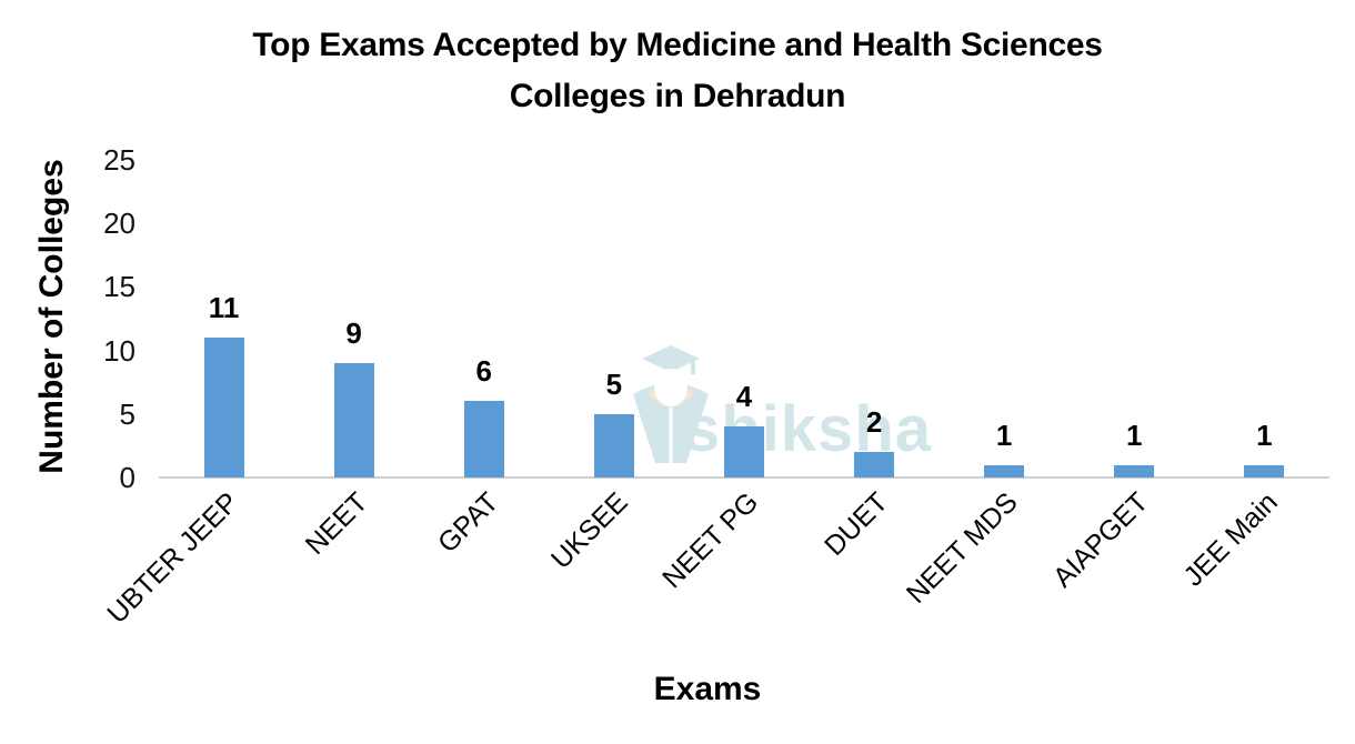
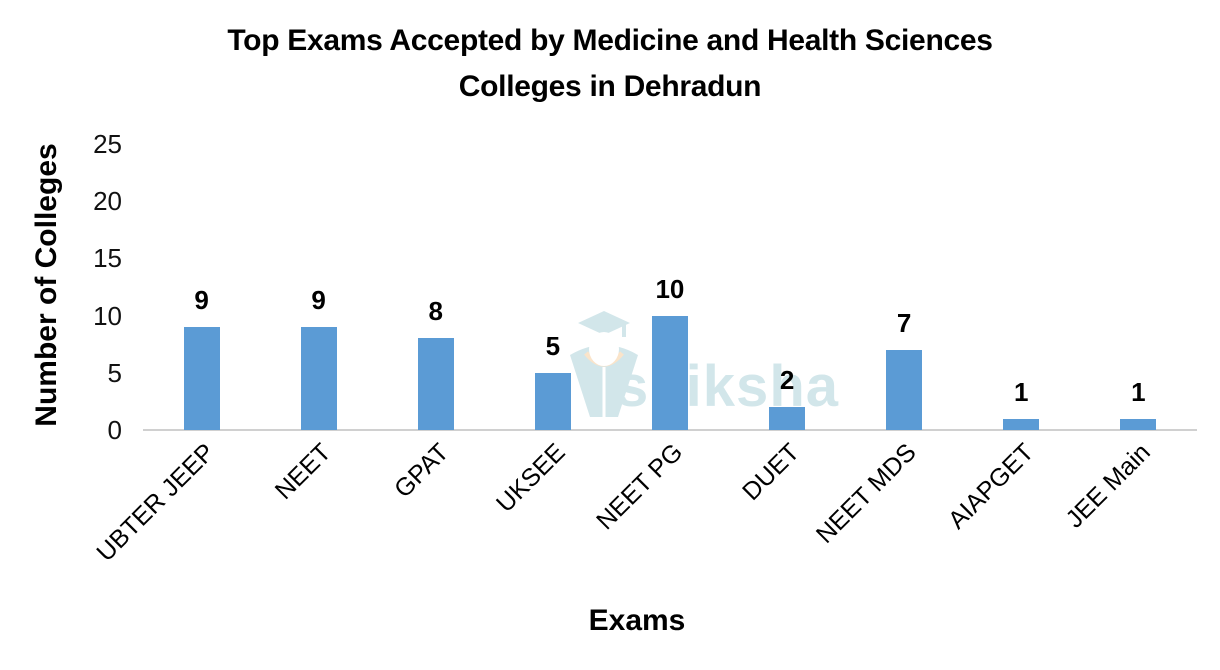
UBTER JEEP: 11 -> 9
GPAT: 6 -> 8
NEET PG: 4 -> 10
NEET MDS: 1 -> 7
